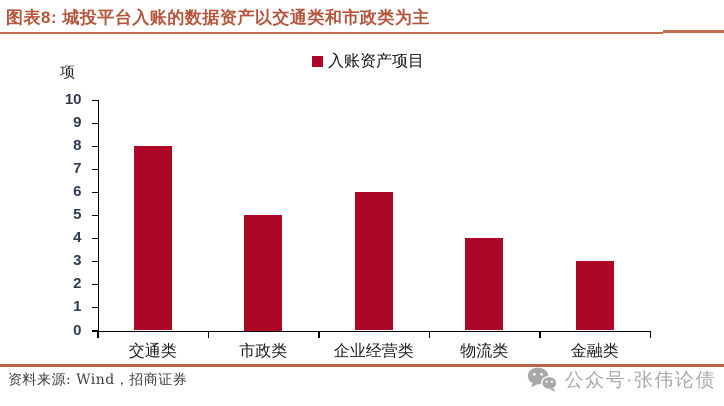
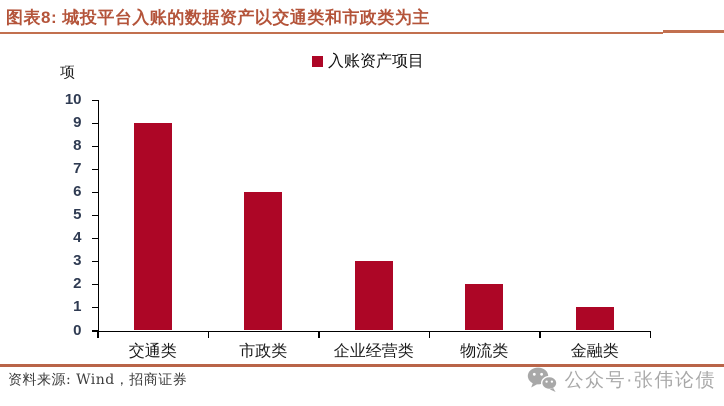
交通类: 8 -> 9
市政类: 5 -> 6
企业经营类: 6 -> 3
物流类: 4 -> 2
金融类: 3 -> 1
